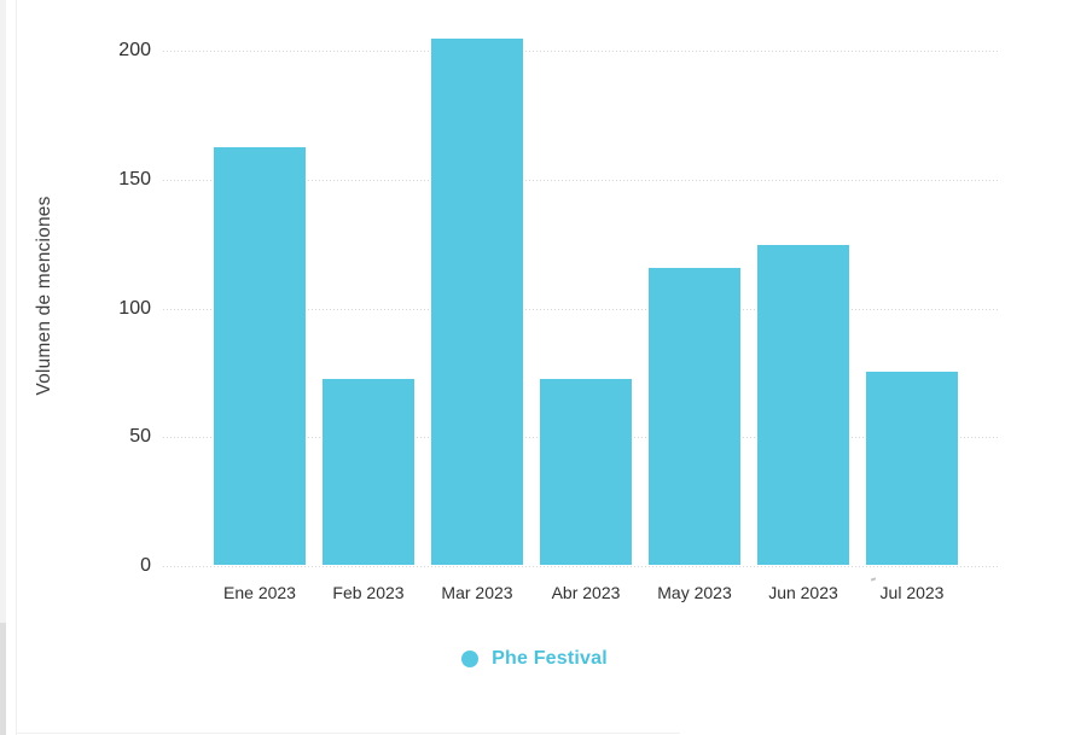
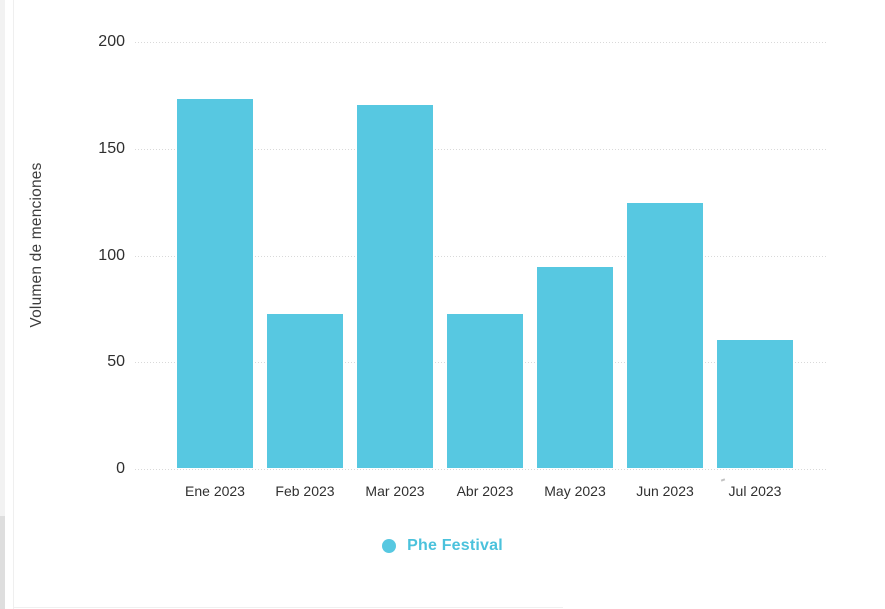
Ene 2023: 162 -> 173
Mar 2023: 204 -> 170
May 2023: 115 -> 94
Jul 2023: 75 -> 60
